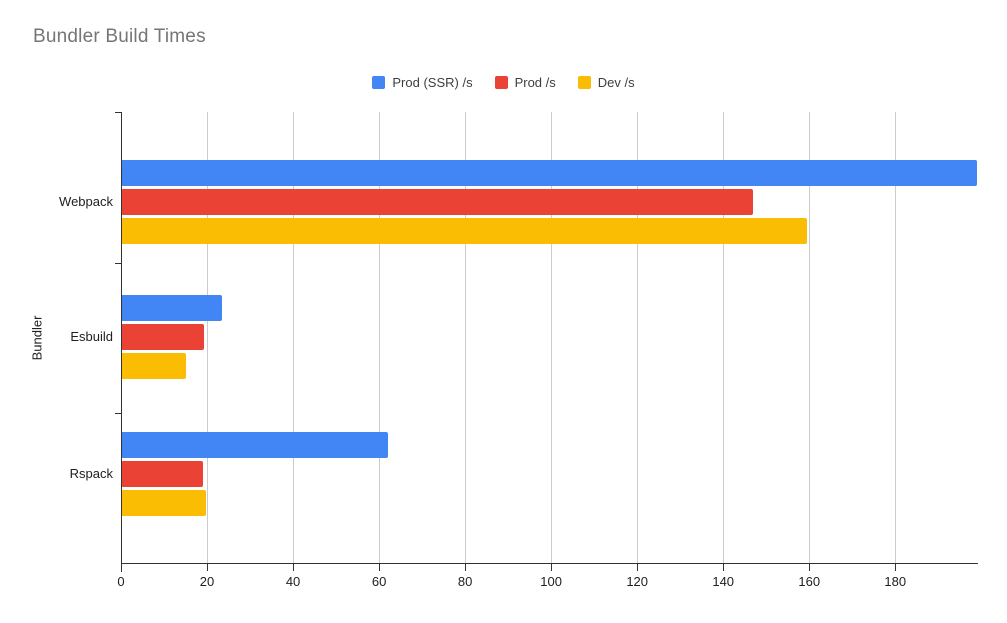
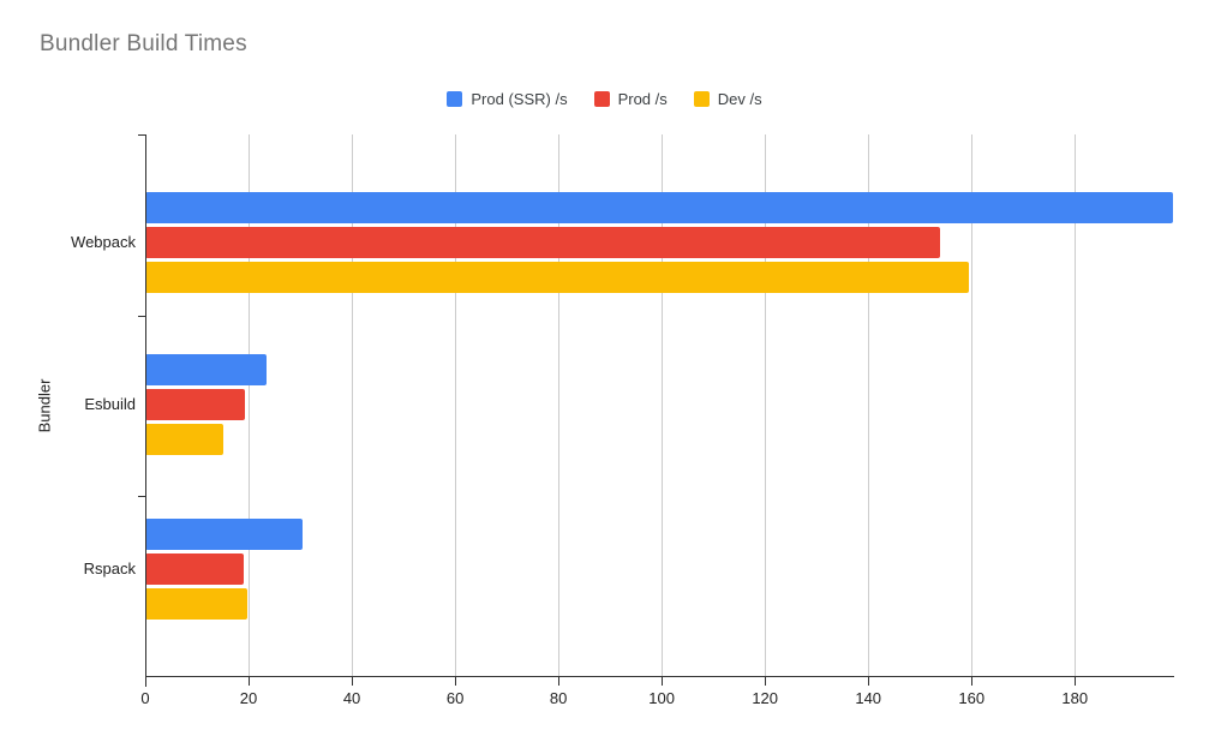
Prod /s/Webpack: 147 -> 154
Prod (SSR) /s/Rspack: 62 -> 30
